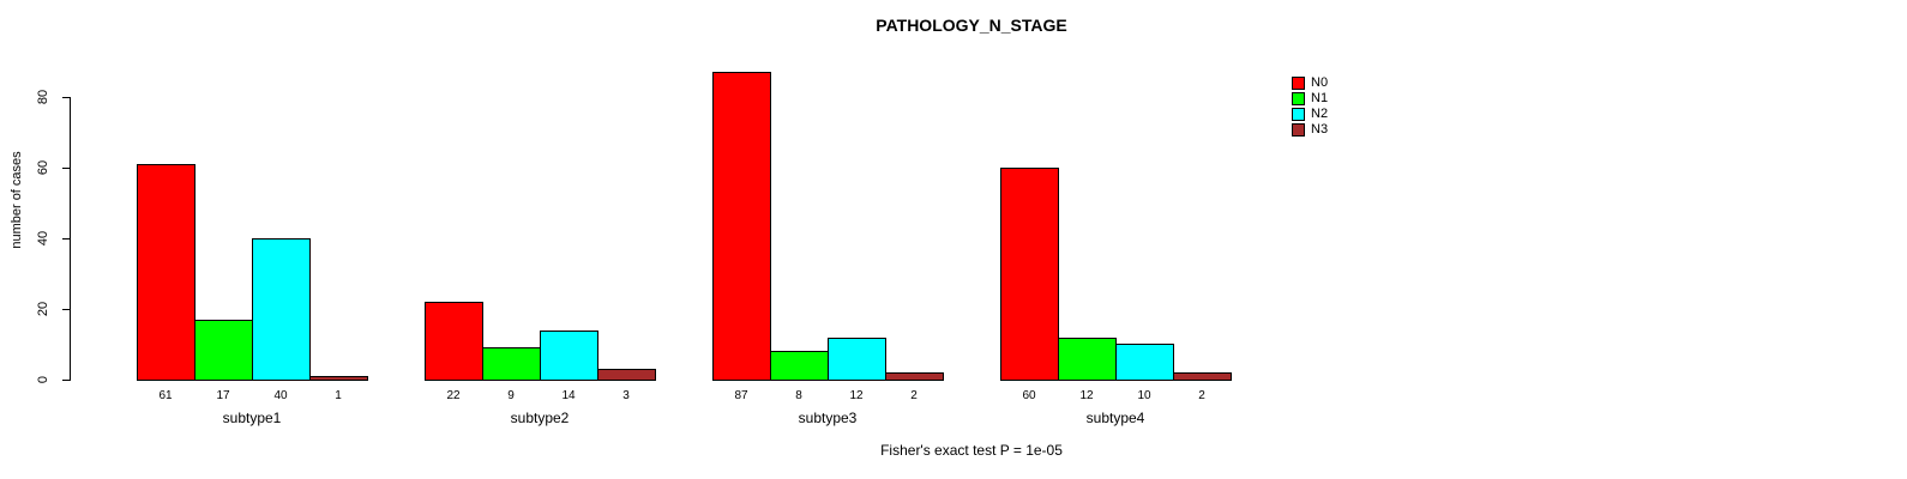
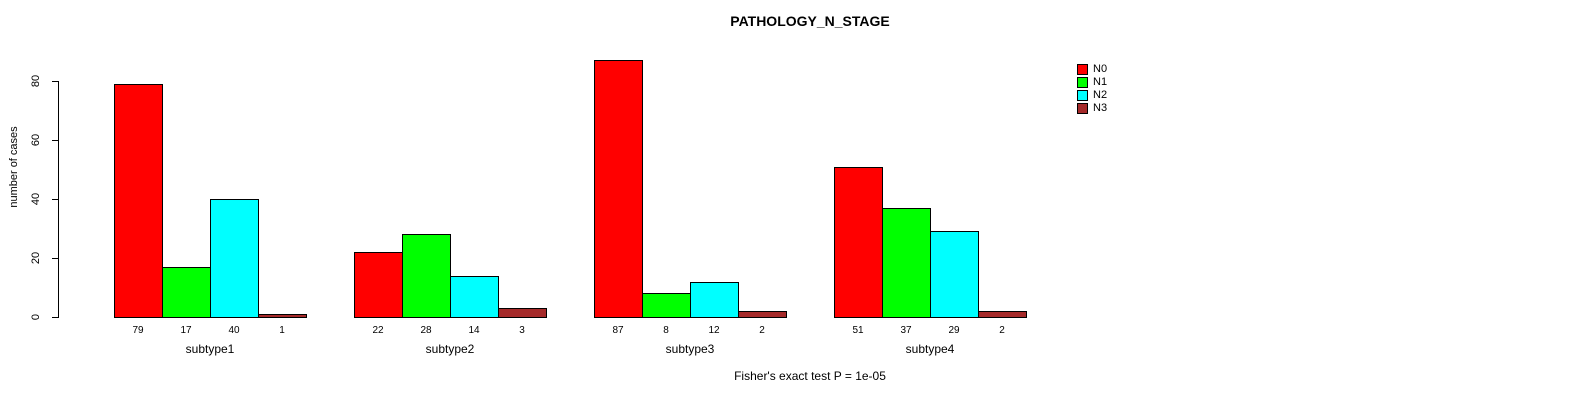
N0/subtype1: 61 -> 79
N1/subtype2: 9 -> 28
N0/subtype4: 60 -> 51
N1/subtype4: 12 -> 37
N2/subtype4: 10 -> 29
